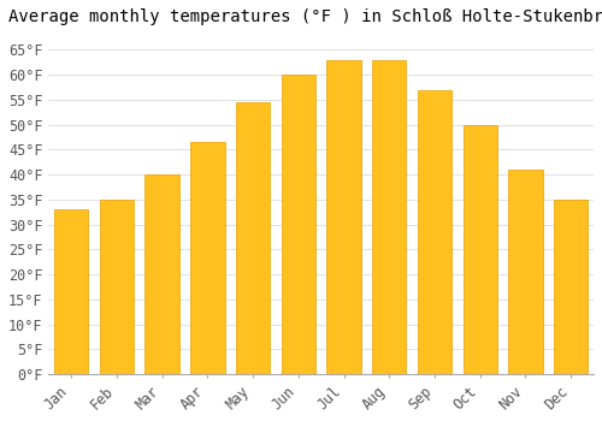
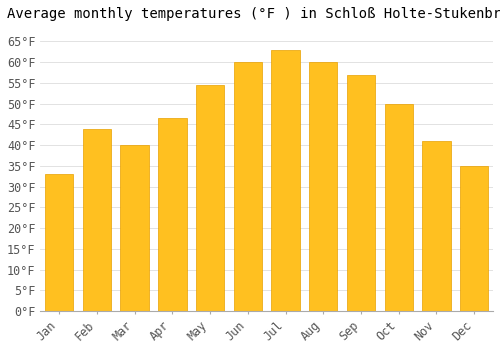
Feb: 35.0°F -> 44.0°F
Aug: 63.0°F -> 60.0°F
